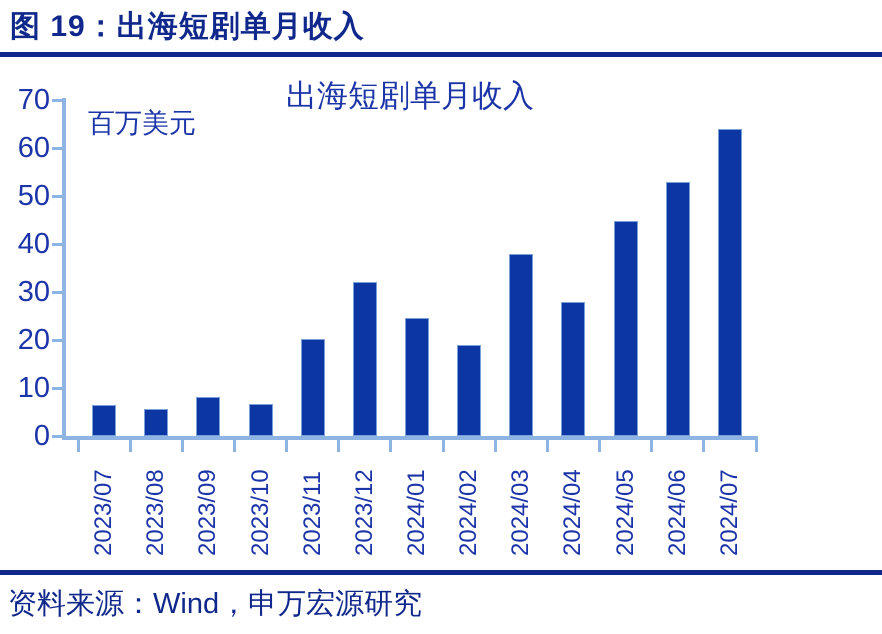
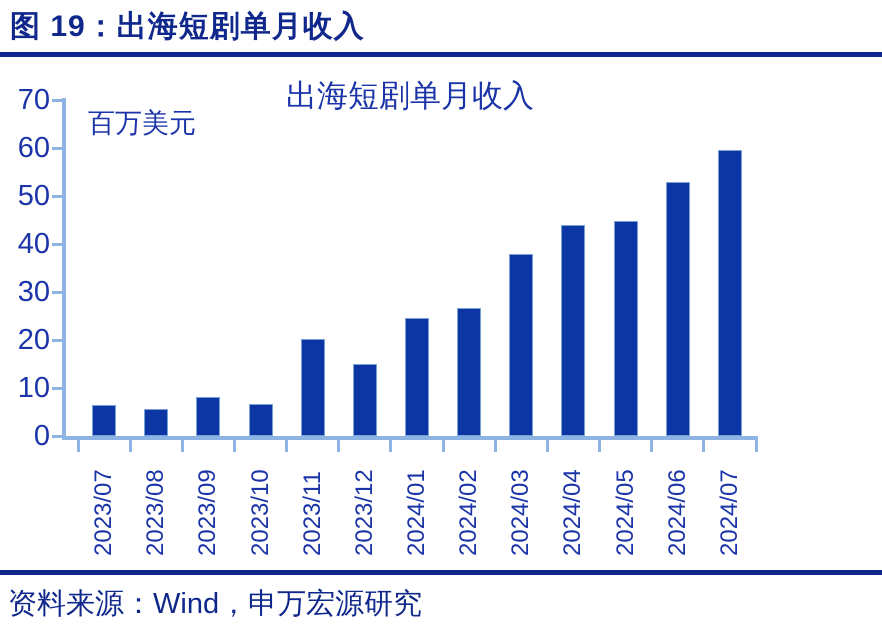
2023/12: 32 -> 15
2024/02: 19 -> 27
2024/04: 28 -> 44
2024/07: 64 -> 60
